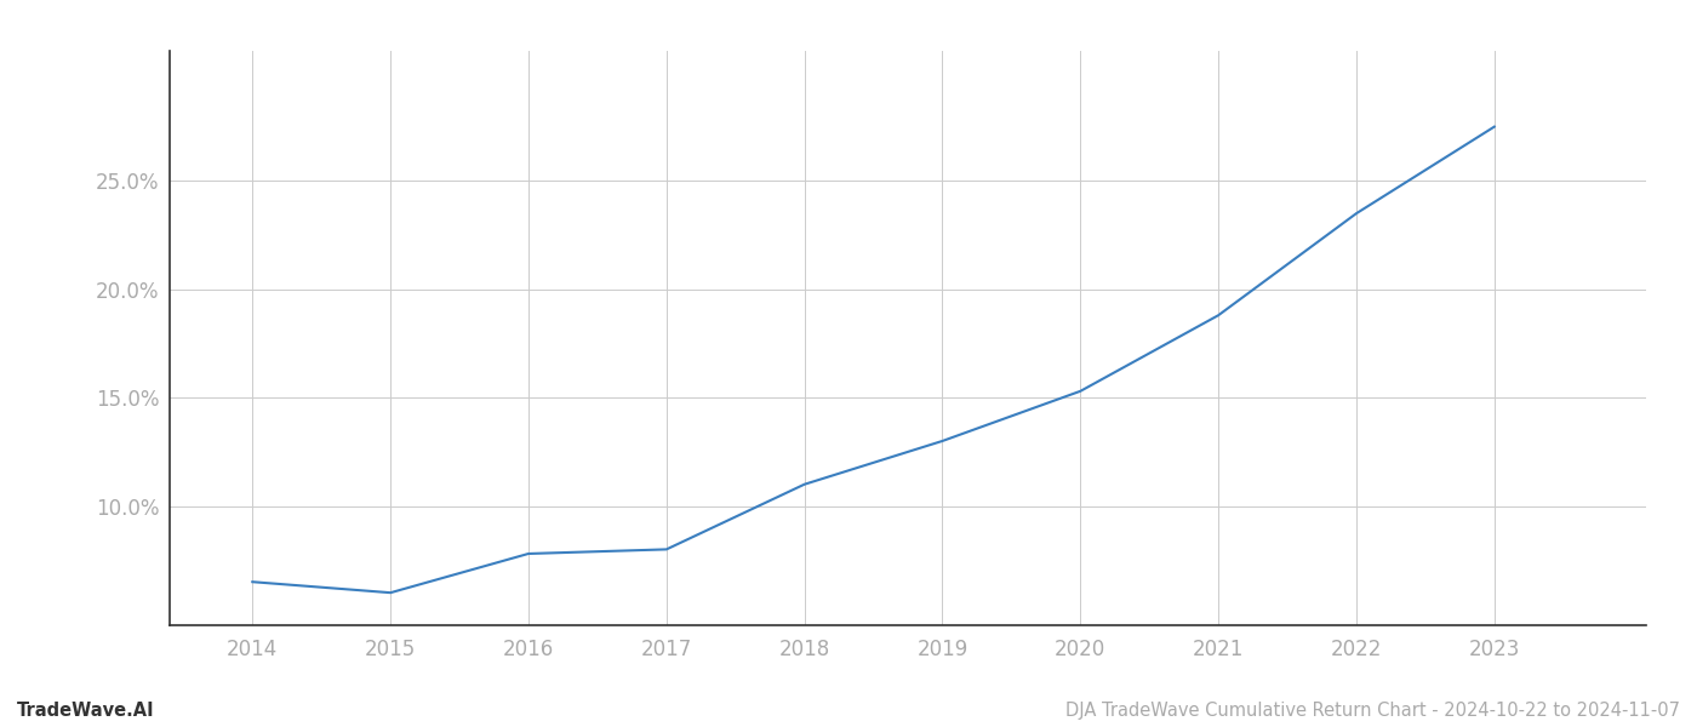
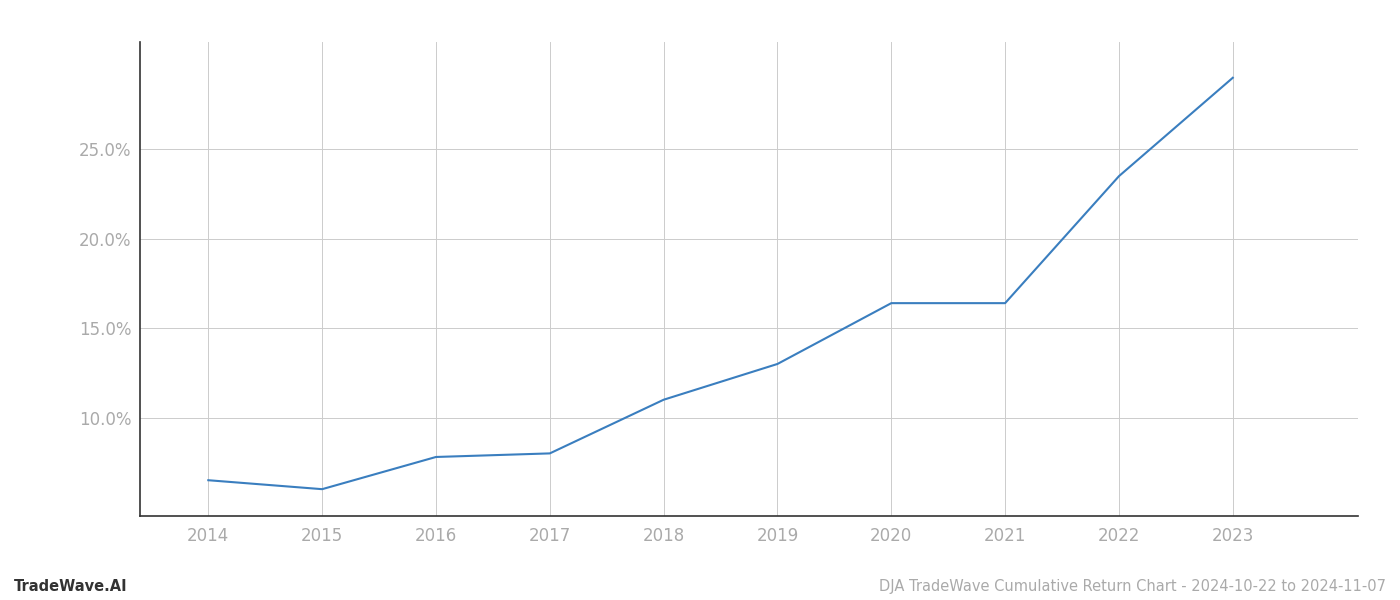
2020: 15.3% -> 16.4%
2021: 18.8% -> 16.4%
2023: 27.5% -> 29.0%
